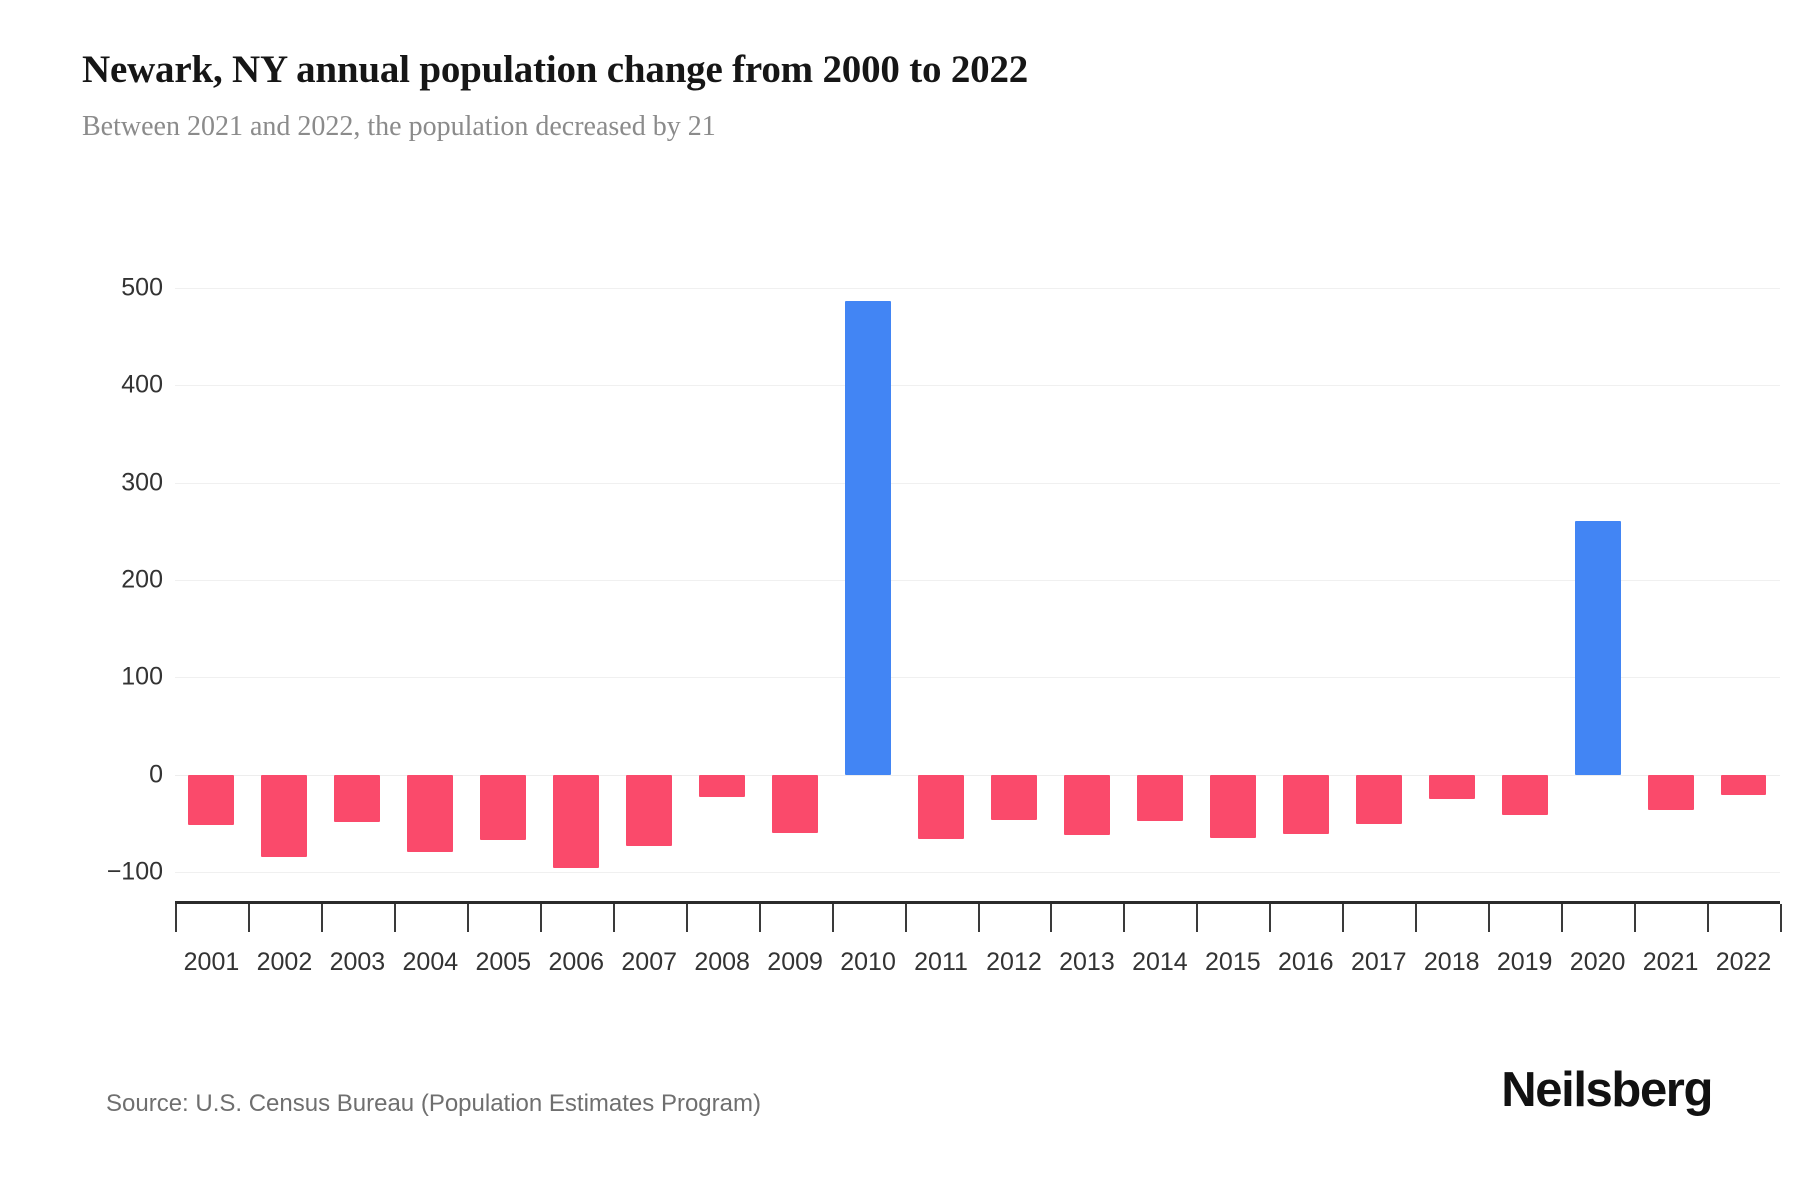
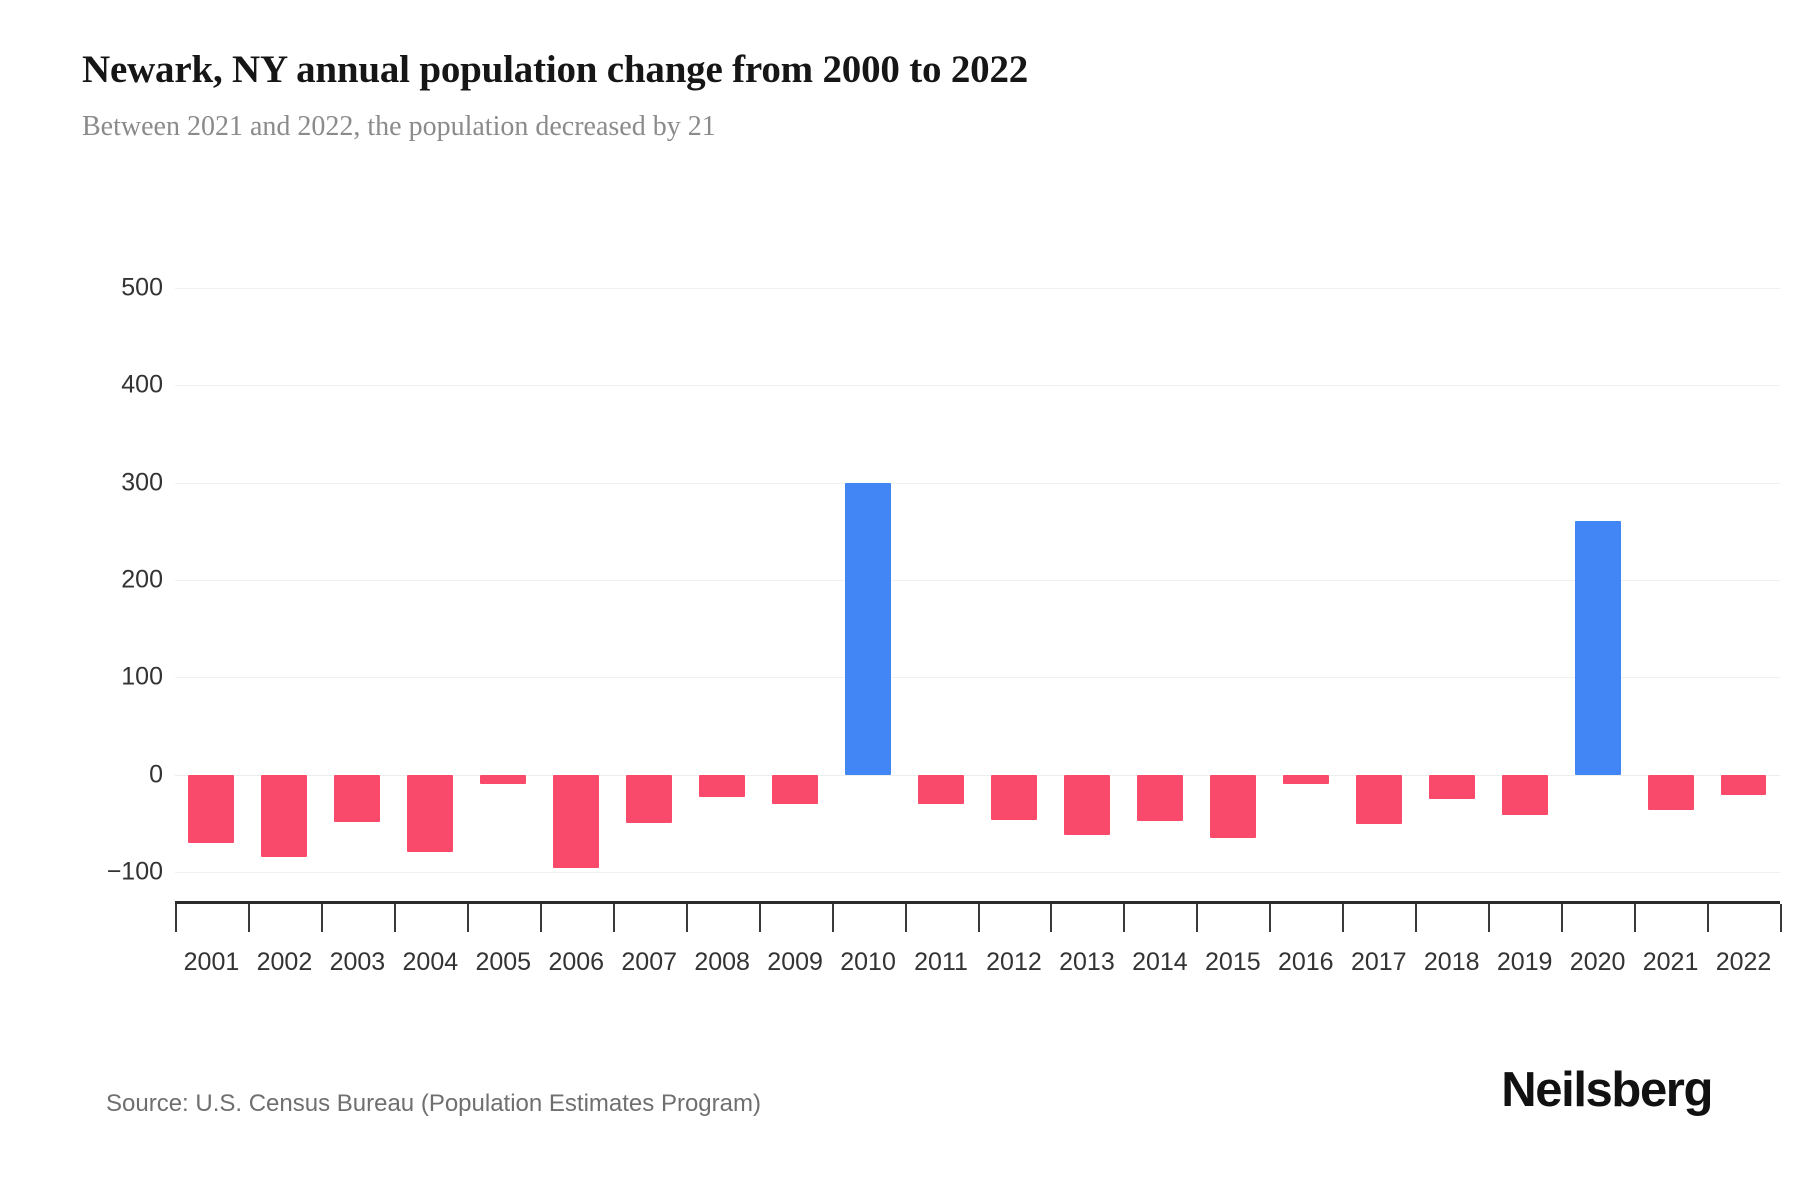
2001: -50 -> -70
2005: -70 -> -10
2007: -70 -> -50
2009: -60 -> -30
2010: 490 -> 300
2011: -70 -> -30
2016: -60 -> -10
